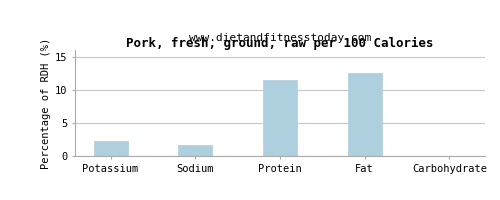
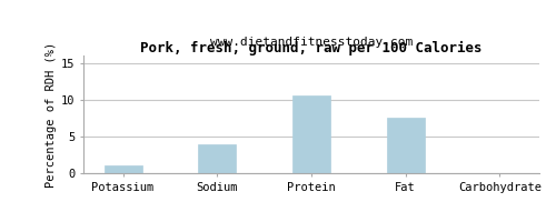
Potassium: 2.3 -> 1.0
Sodium: 1.6 -> 4.0
Protein: 11.5 -> 10.6
Fat: 12.5 -> 7.6
